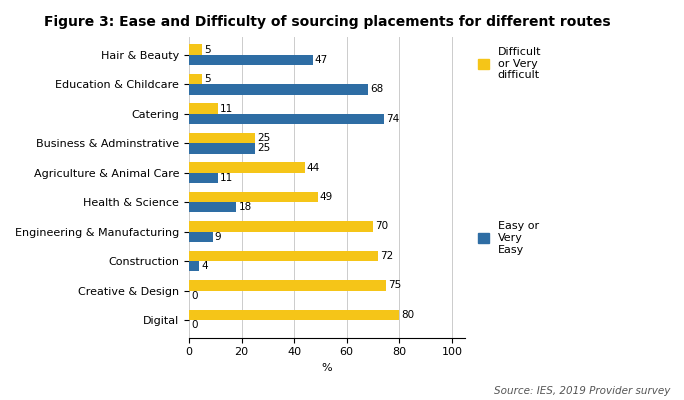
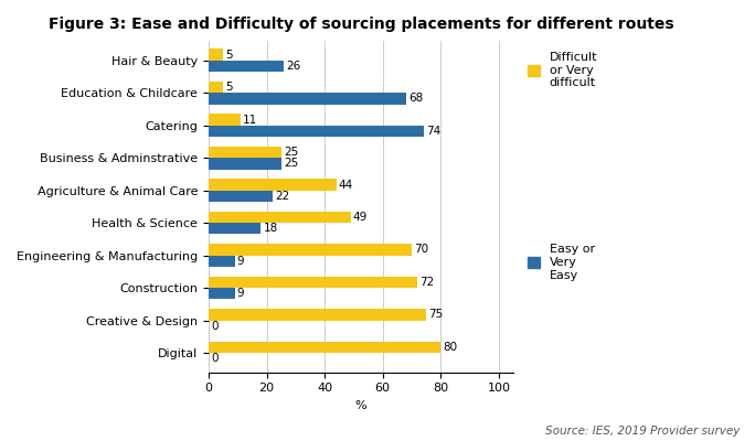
Easy or Very Easy/Hair & Beauty: 47 -> 26
Easy or Very Easy/Agriculture & Animal Care: 11 -> 22
Easy or Very Easy/Construction: 4 -> 9
